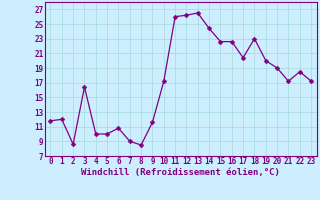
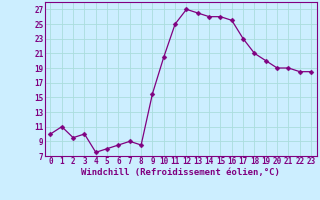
0: 11.8 -> 10.0
1: 12.0 -> 11.0
2: 8.6 -> 9.5
3: 16.4 -> 10.0
4: 10.0 -> 7.5
5: 10.0 -> 8.0
6: 10.8 -> 8.5
9: 11.6 -> 15.5
10: 17.2 -> 20.5
11: 26.0 -> 25.0
12: 26.2 -> 27.0
14: 24.4 -> 26.0
15: 22.6 -> 26.0
16: 22.6 -> 25.5
17: 20.4 -> 23.0
18: 23.0 -> 21.0
21: 17.2 -> 19.0
23: 17.2 -> 18.5
